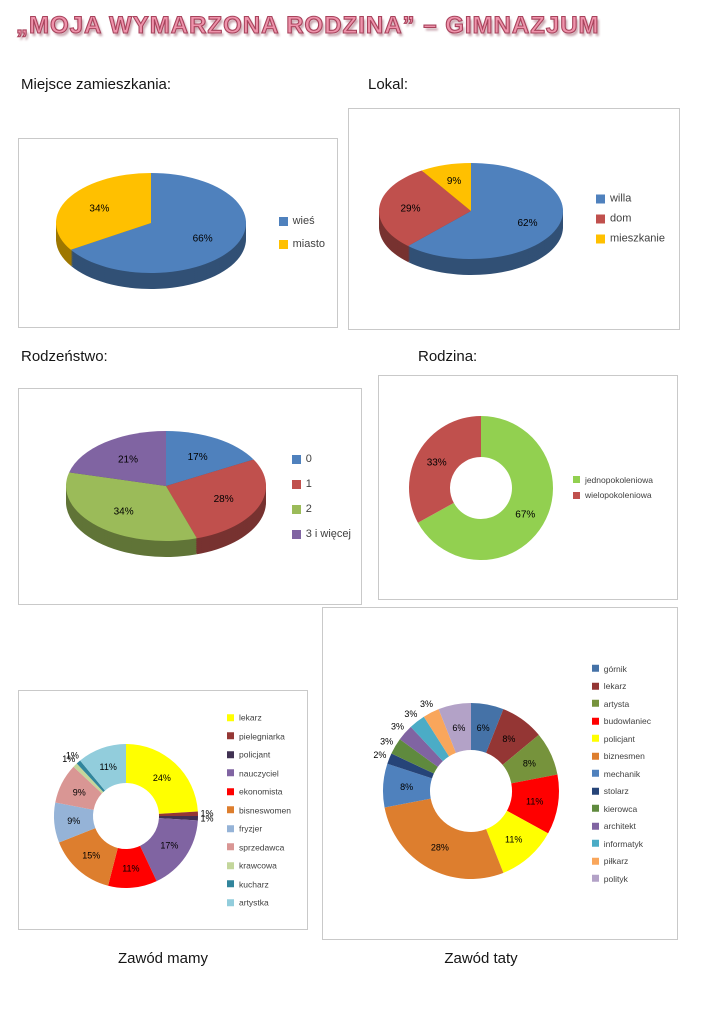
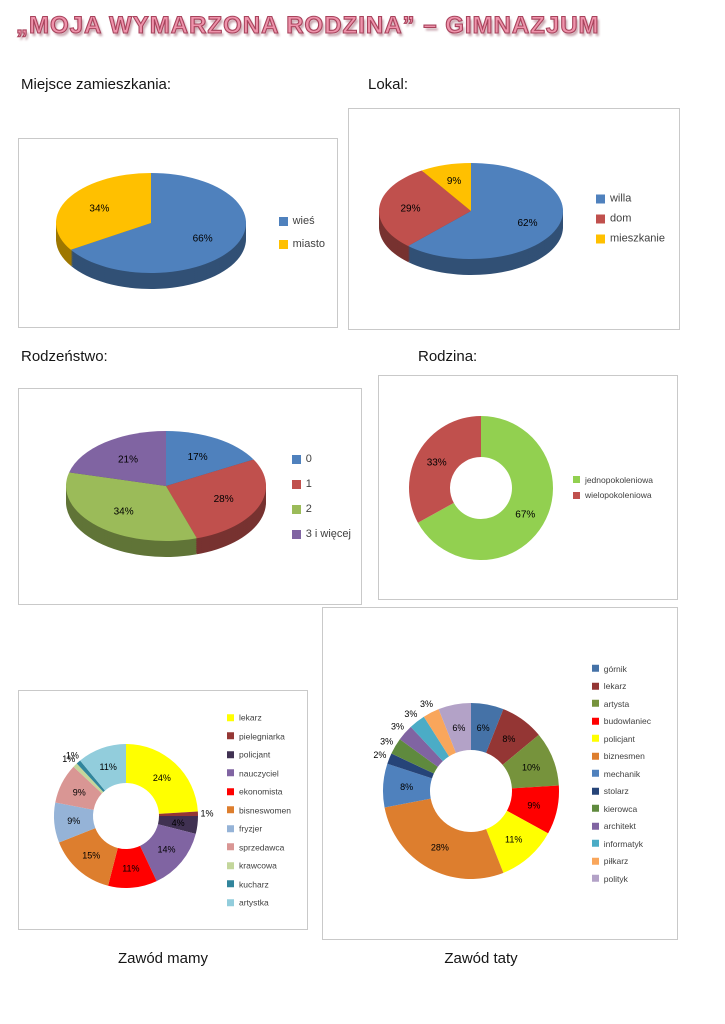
Zawód mamy/policjant: 1% -> 4%
Zawód mamy/nauczyciel: 17% -> 14%
Zawód taty/artysta: 8% -> 10%
Zawód taty/budowlaniec: 11% -> 9%
